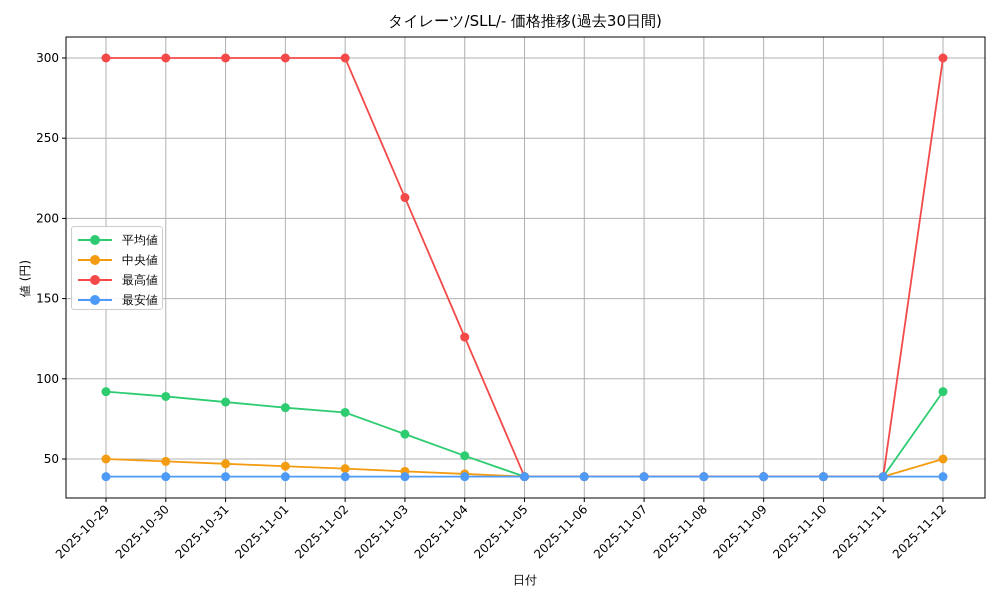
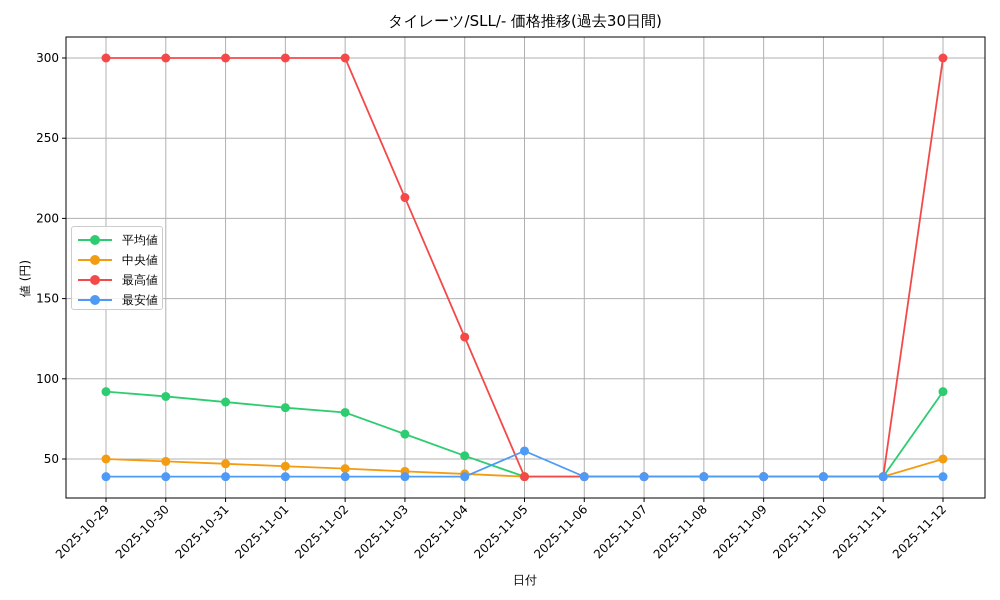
最安値/2025-11-05: 39 -> 55
